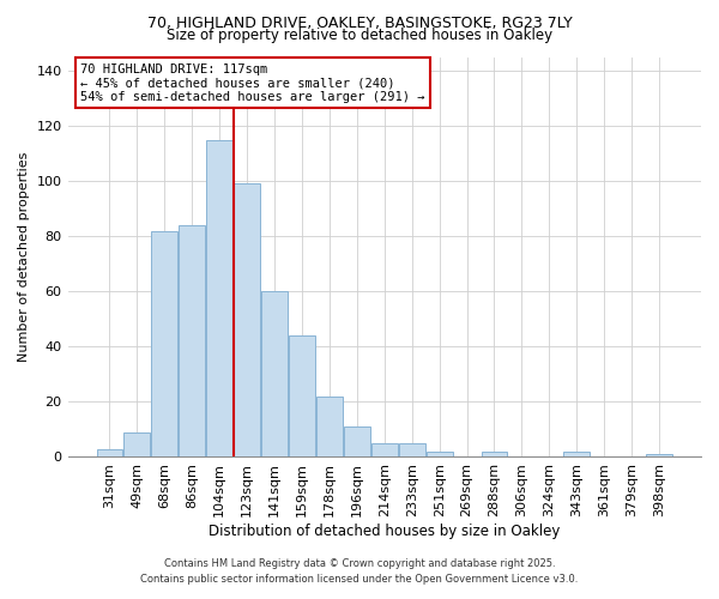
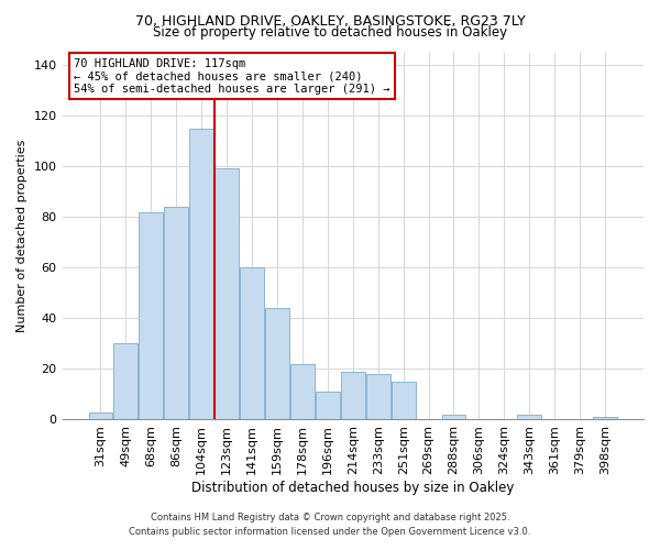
49sqm: 9 -> 30
214sqm: 5 -> 19
233sqm: 5 -> 18
251sqm: 2 -> 15
